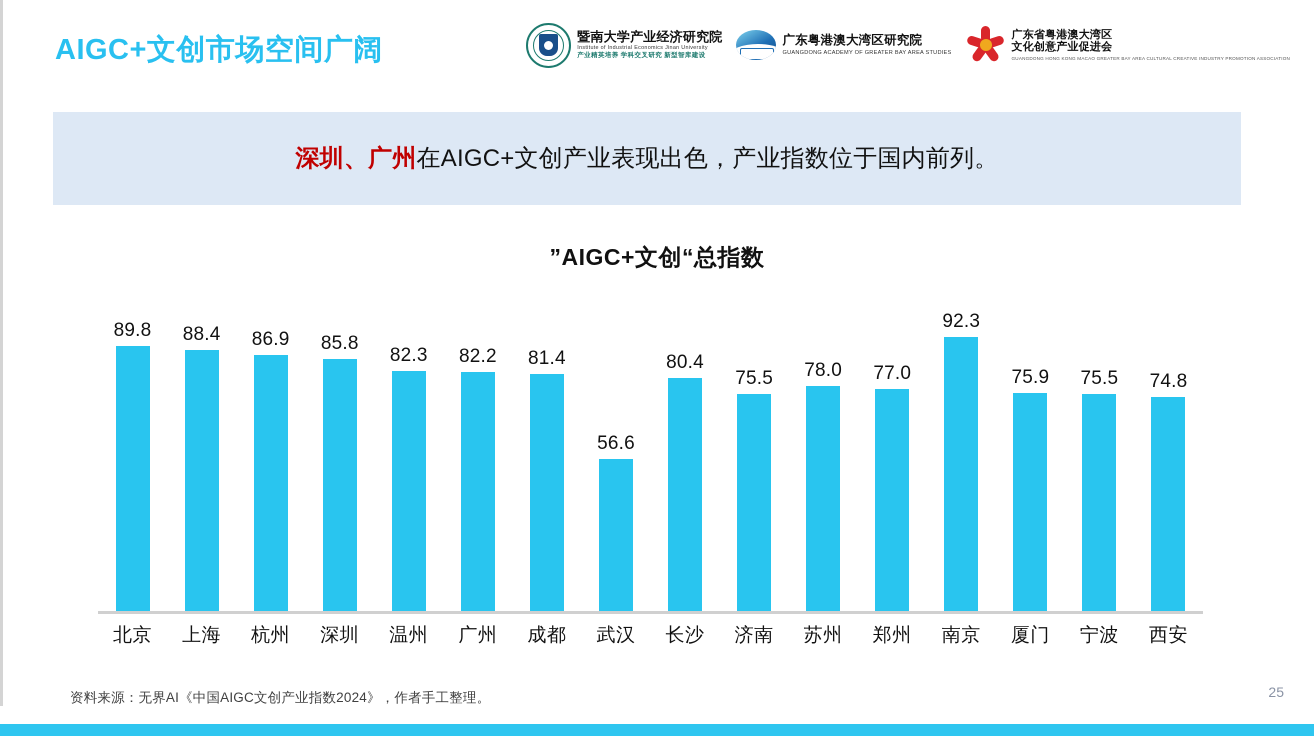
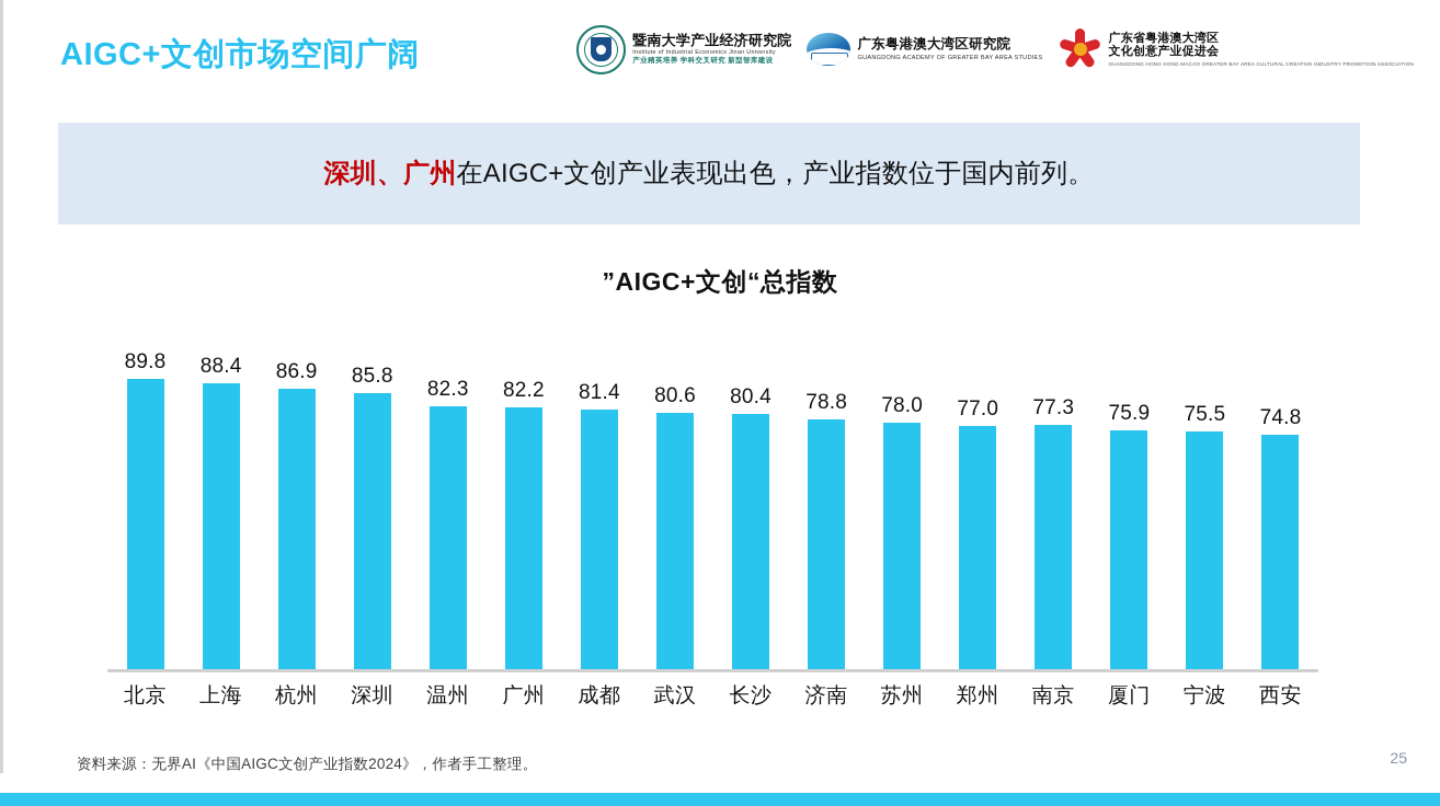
武汉: 56.6 -> 80.6
济南: 75.5 -> 78.8
南京: 92.3 -> 77.3
